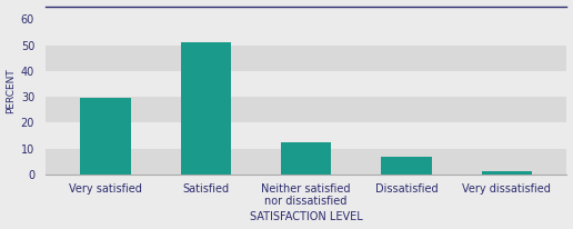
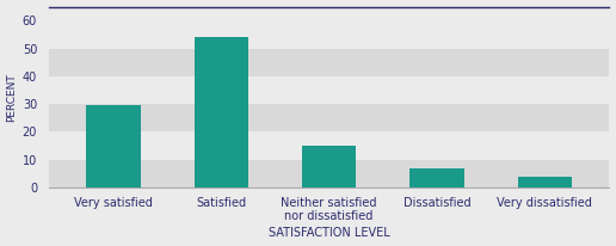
Satisfied: 51.0 -> 54.0
Neither satisfied nor dissatisfied: 12.5 -> 15.0
Very dissatisfied: 1.5 -> 4.0
